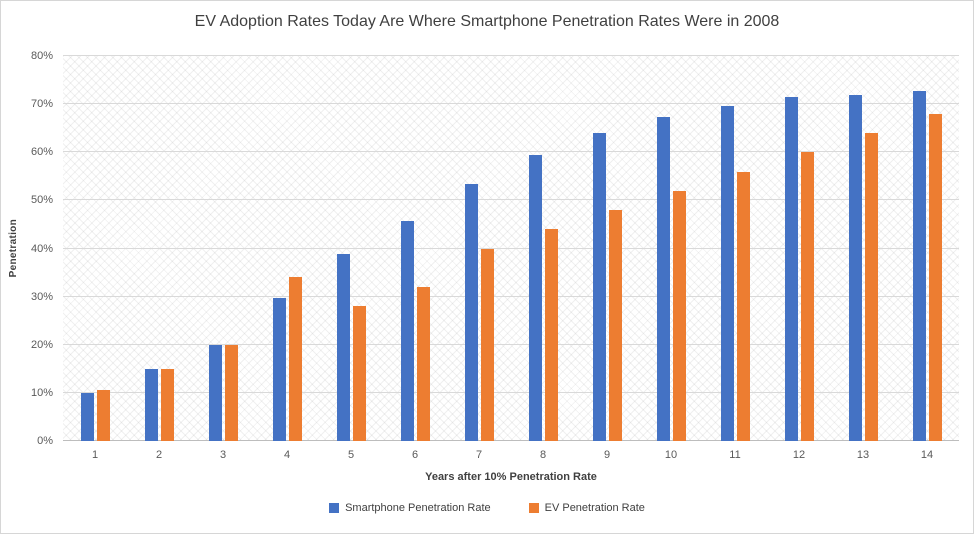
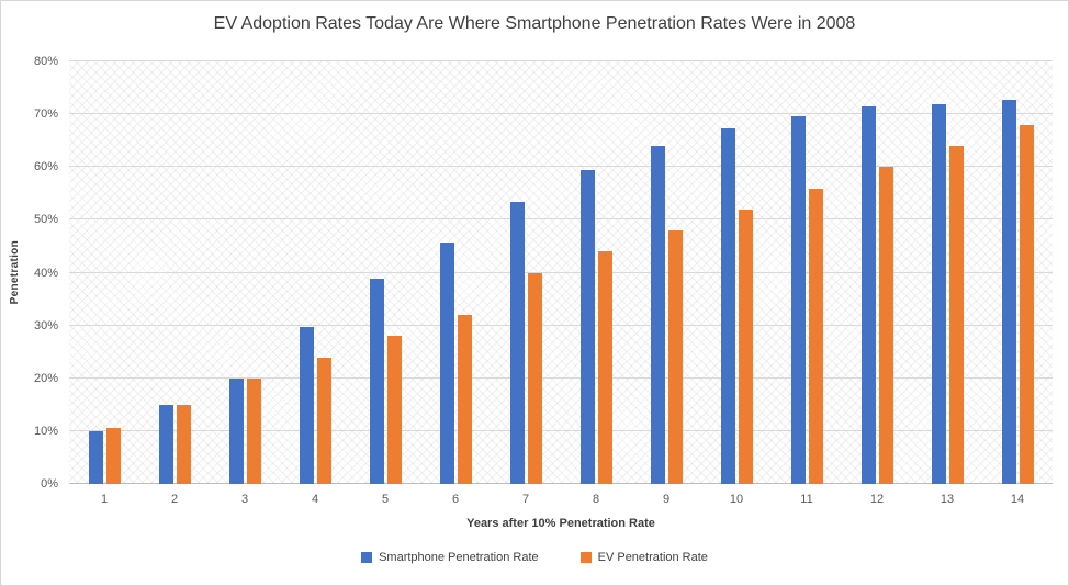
EV Penetration Rate/4: 34% -> 24%
